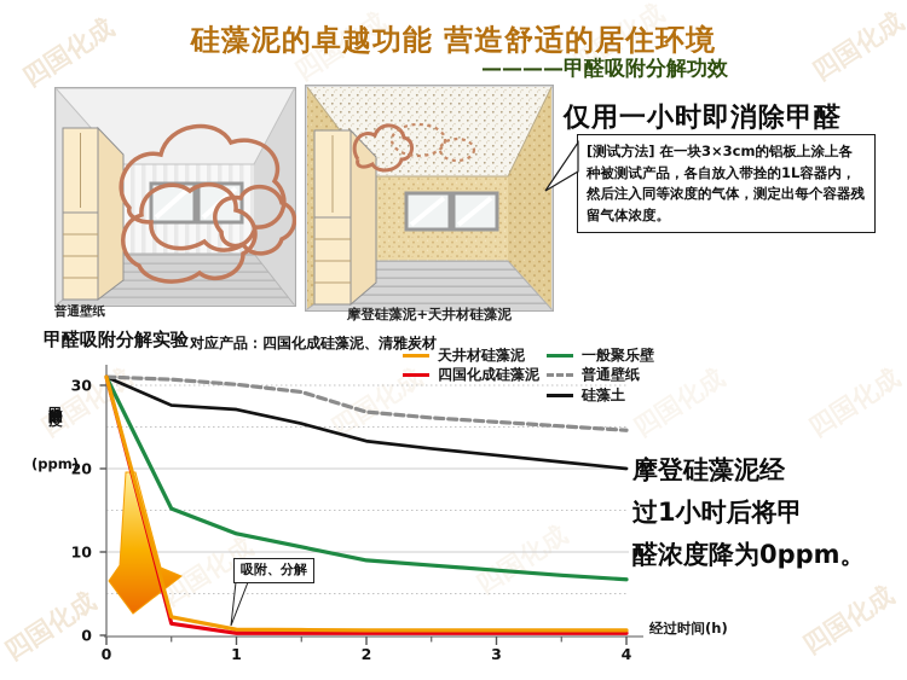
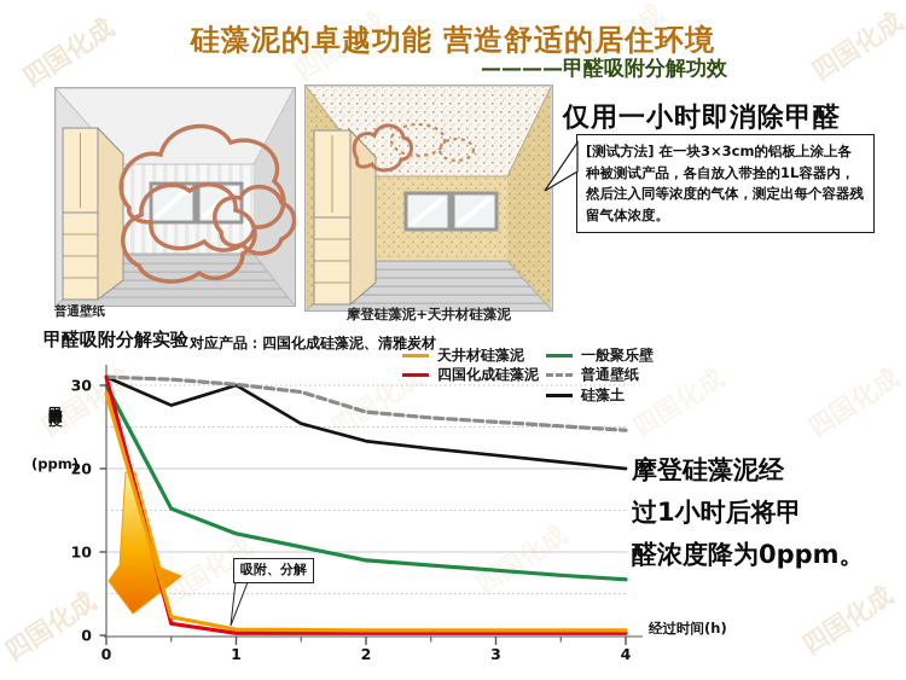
天井材硅藻泥/0: 31 -> 29
一般聚乐壁/0: 31 -> 30
硅藻土/1: 27 -> 30
